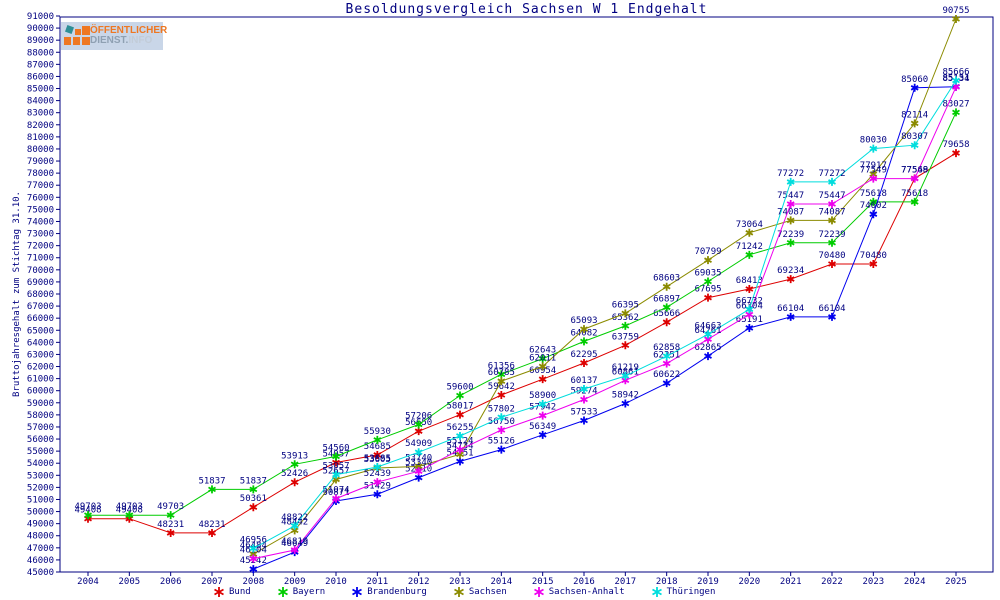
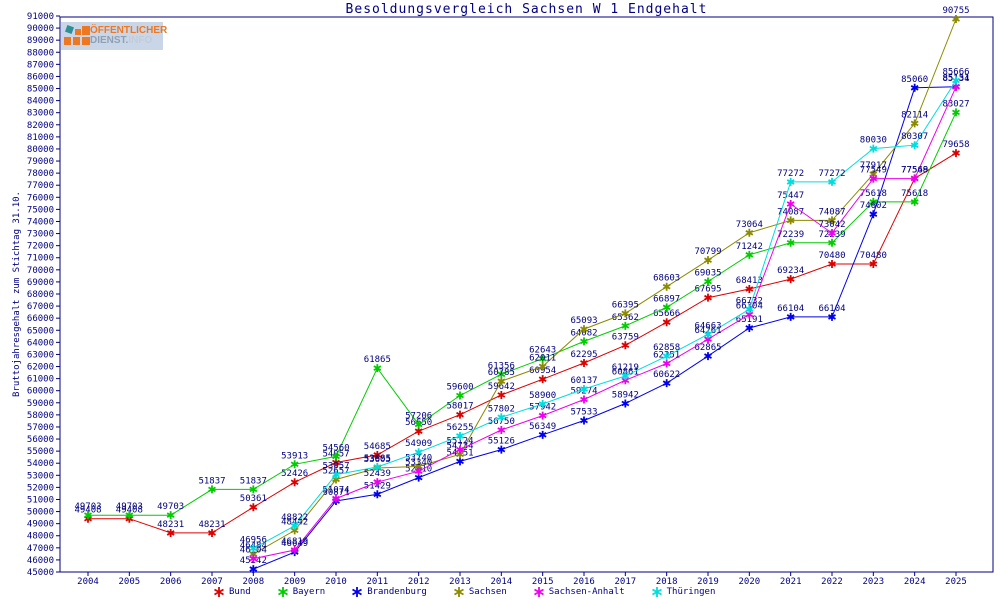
Bayern/2011: 55930 -> 61865
Sachsen-Anhalt/2022: 75447 -> 73042
